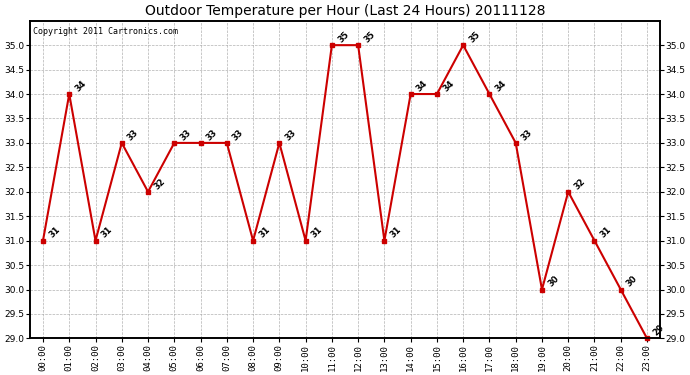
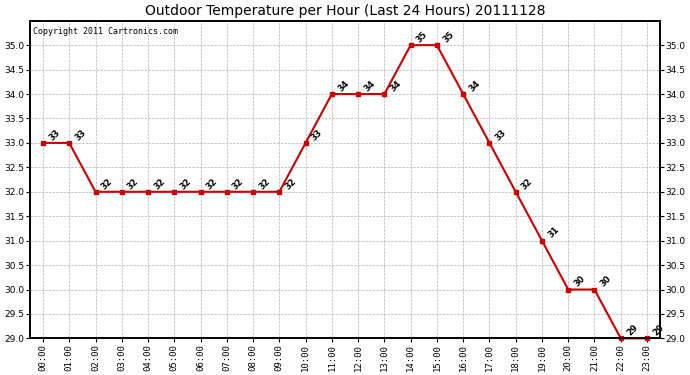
00:00: 31 -> 33
01:00: 34 -> 33
02:00: 31 -> 32
03:00: 33 -> 32
05:00: 33 -> 32
06:00: 33 -> 32
07:00: 33 -> 32
08:00: 31 -> 32
09:00: 33 -> 32
10:00: 31 -> 33
11:00: 35 -> 34
12:00: 35 -> 34
13:00: 31 -> 34
14:00: 34 -> 35
15:00: 34 -> 35
16:00: 35 -> 34
17:00: 34 -> 33
18:00: 33 -> 32
19:00: 30 -> 31
20:00: 32 -> 30
21:00: 31 -> 30
22:00: 30 -> 29
